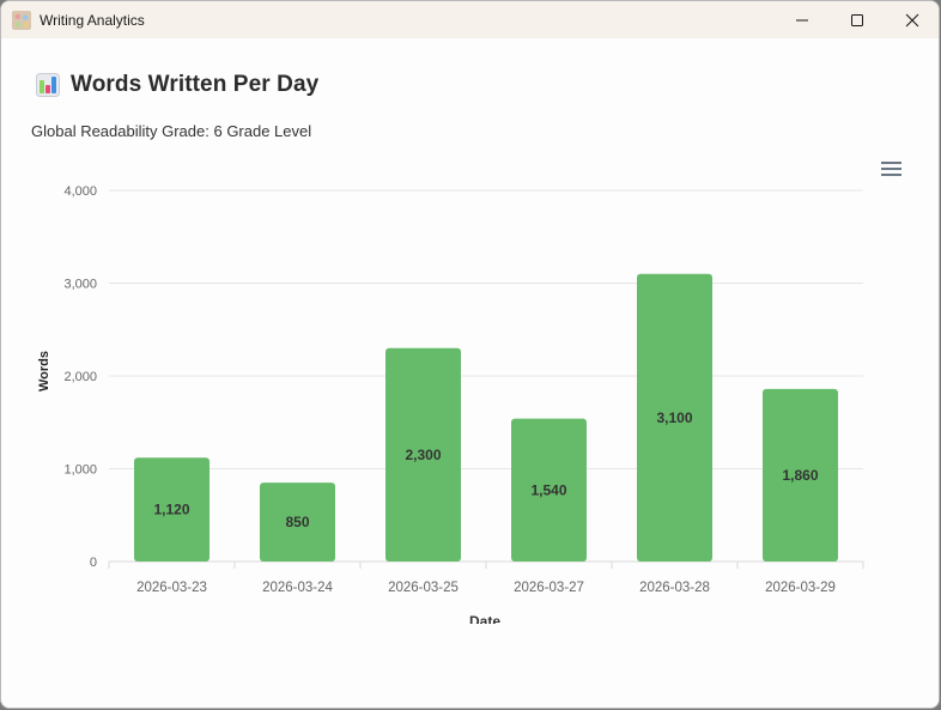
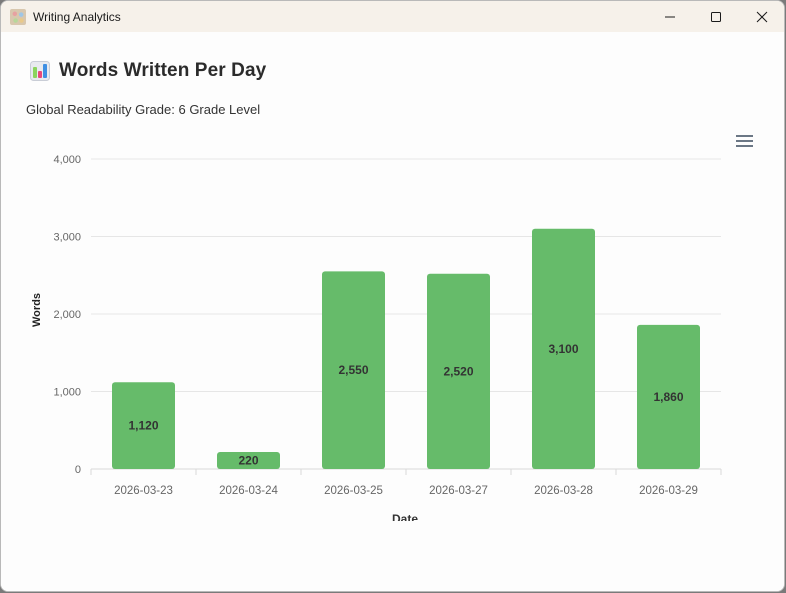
2026-03-24: 850 -> 220
2026-03-25: 2,300 -> 2,550
2026-03-27: 1,540 -> 2,520
